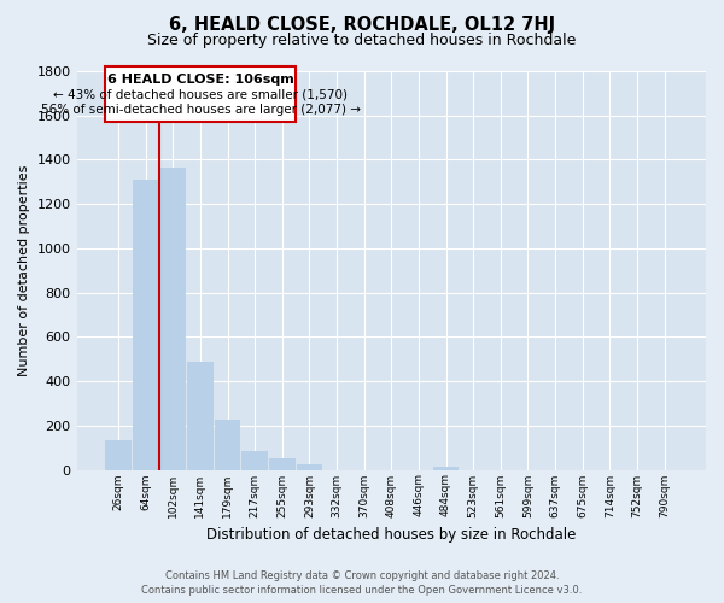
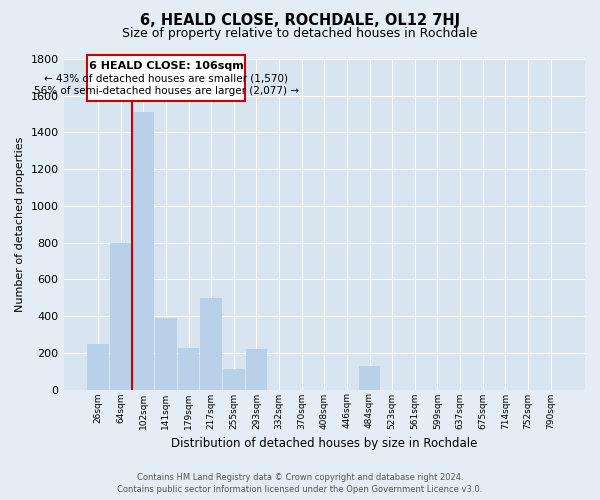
26sqm: 140 -> 250
64sqm: 1310 -> 800
102sqm: 1360 -> 1510
141sqm: 490 -> 390
217sqm: 80 -> 500
255sqm: 50 -> 110
293sqm: 20 -> 220
484sqm: 20 -> 130
